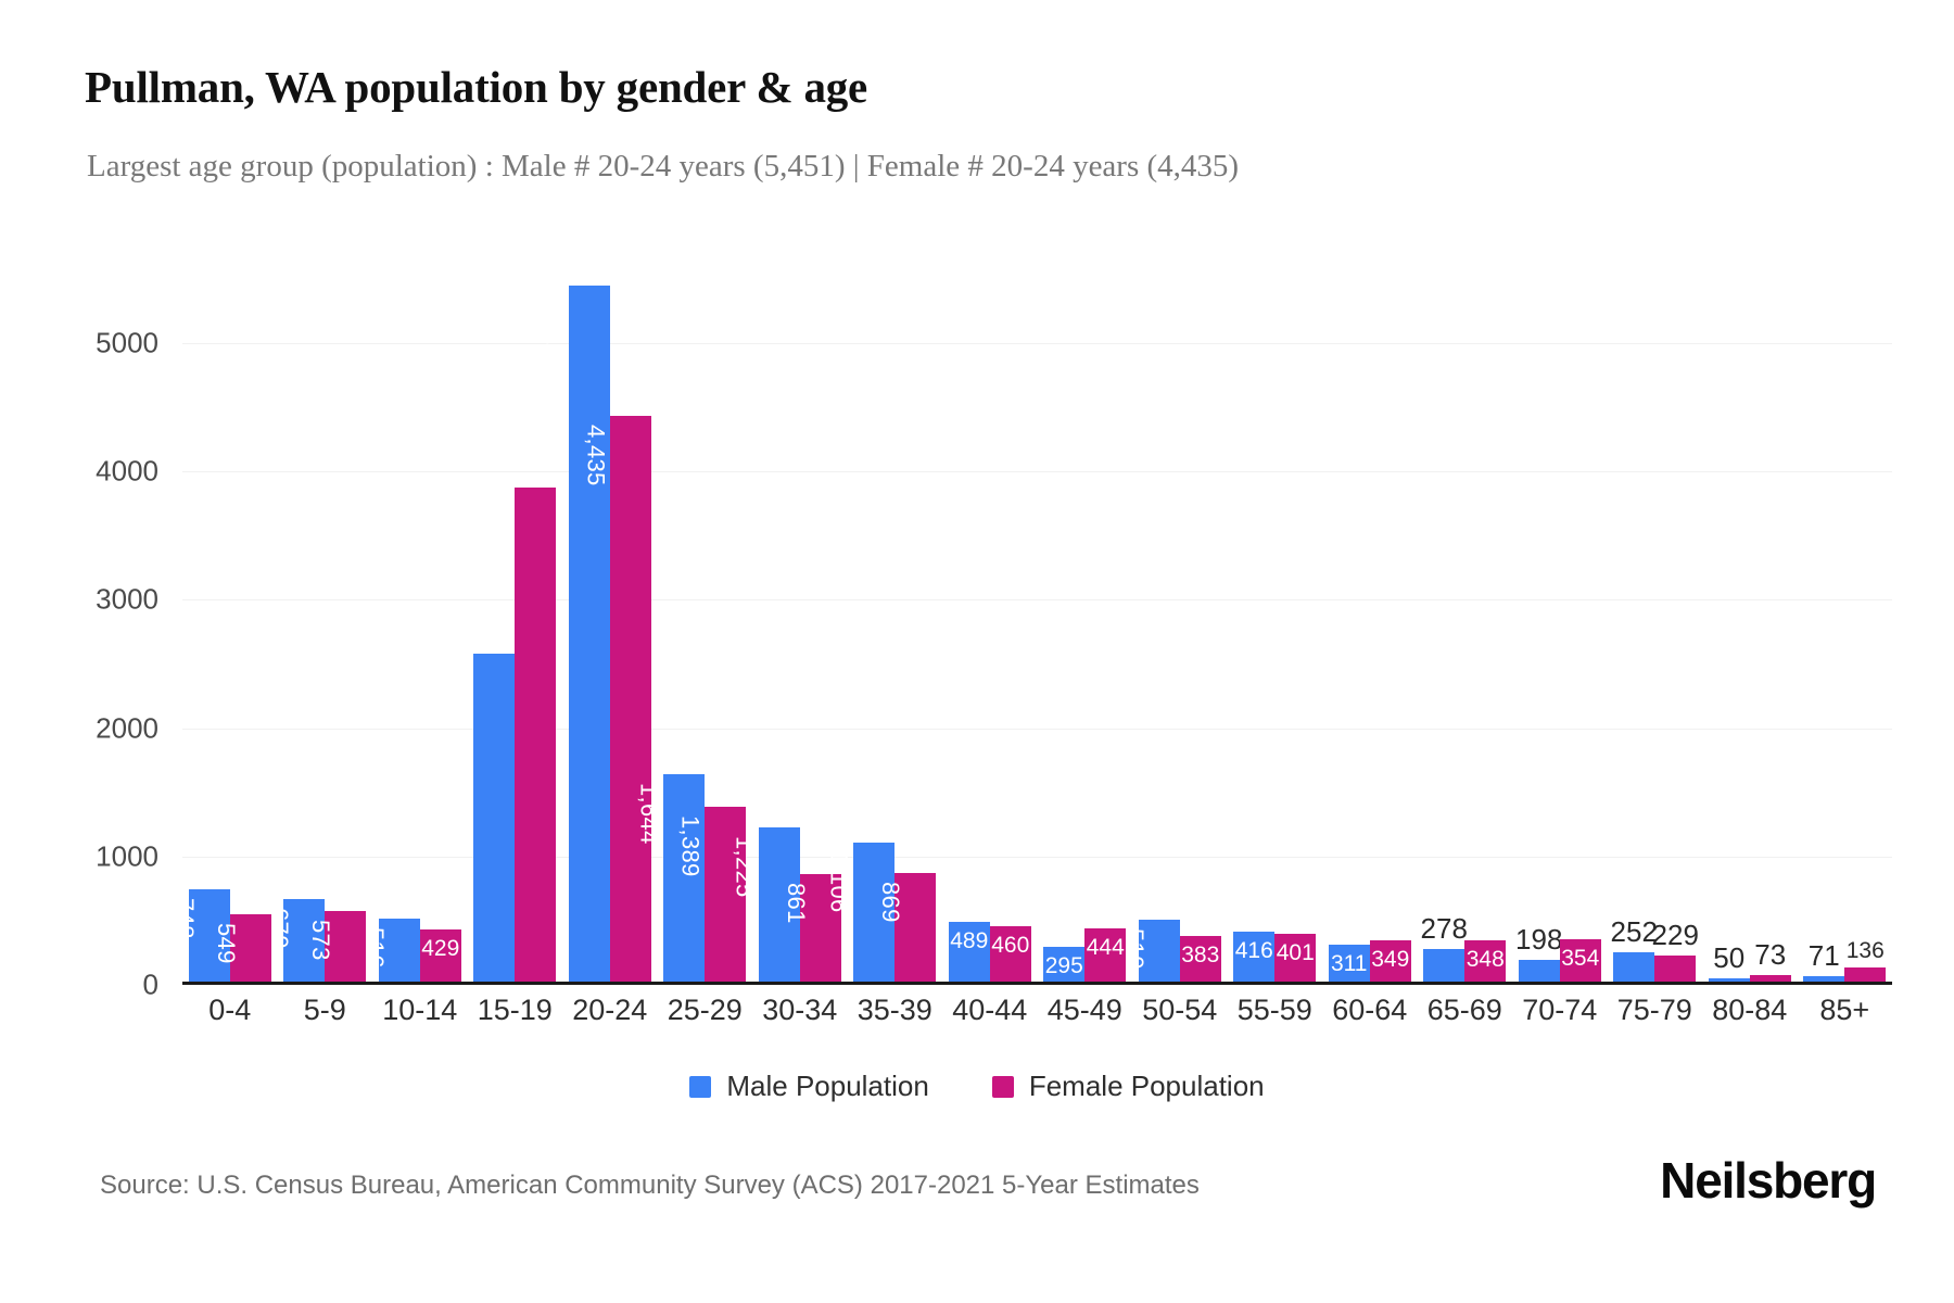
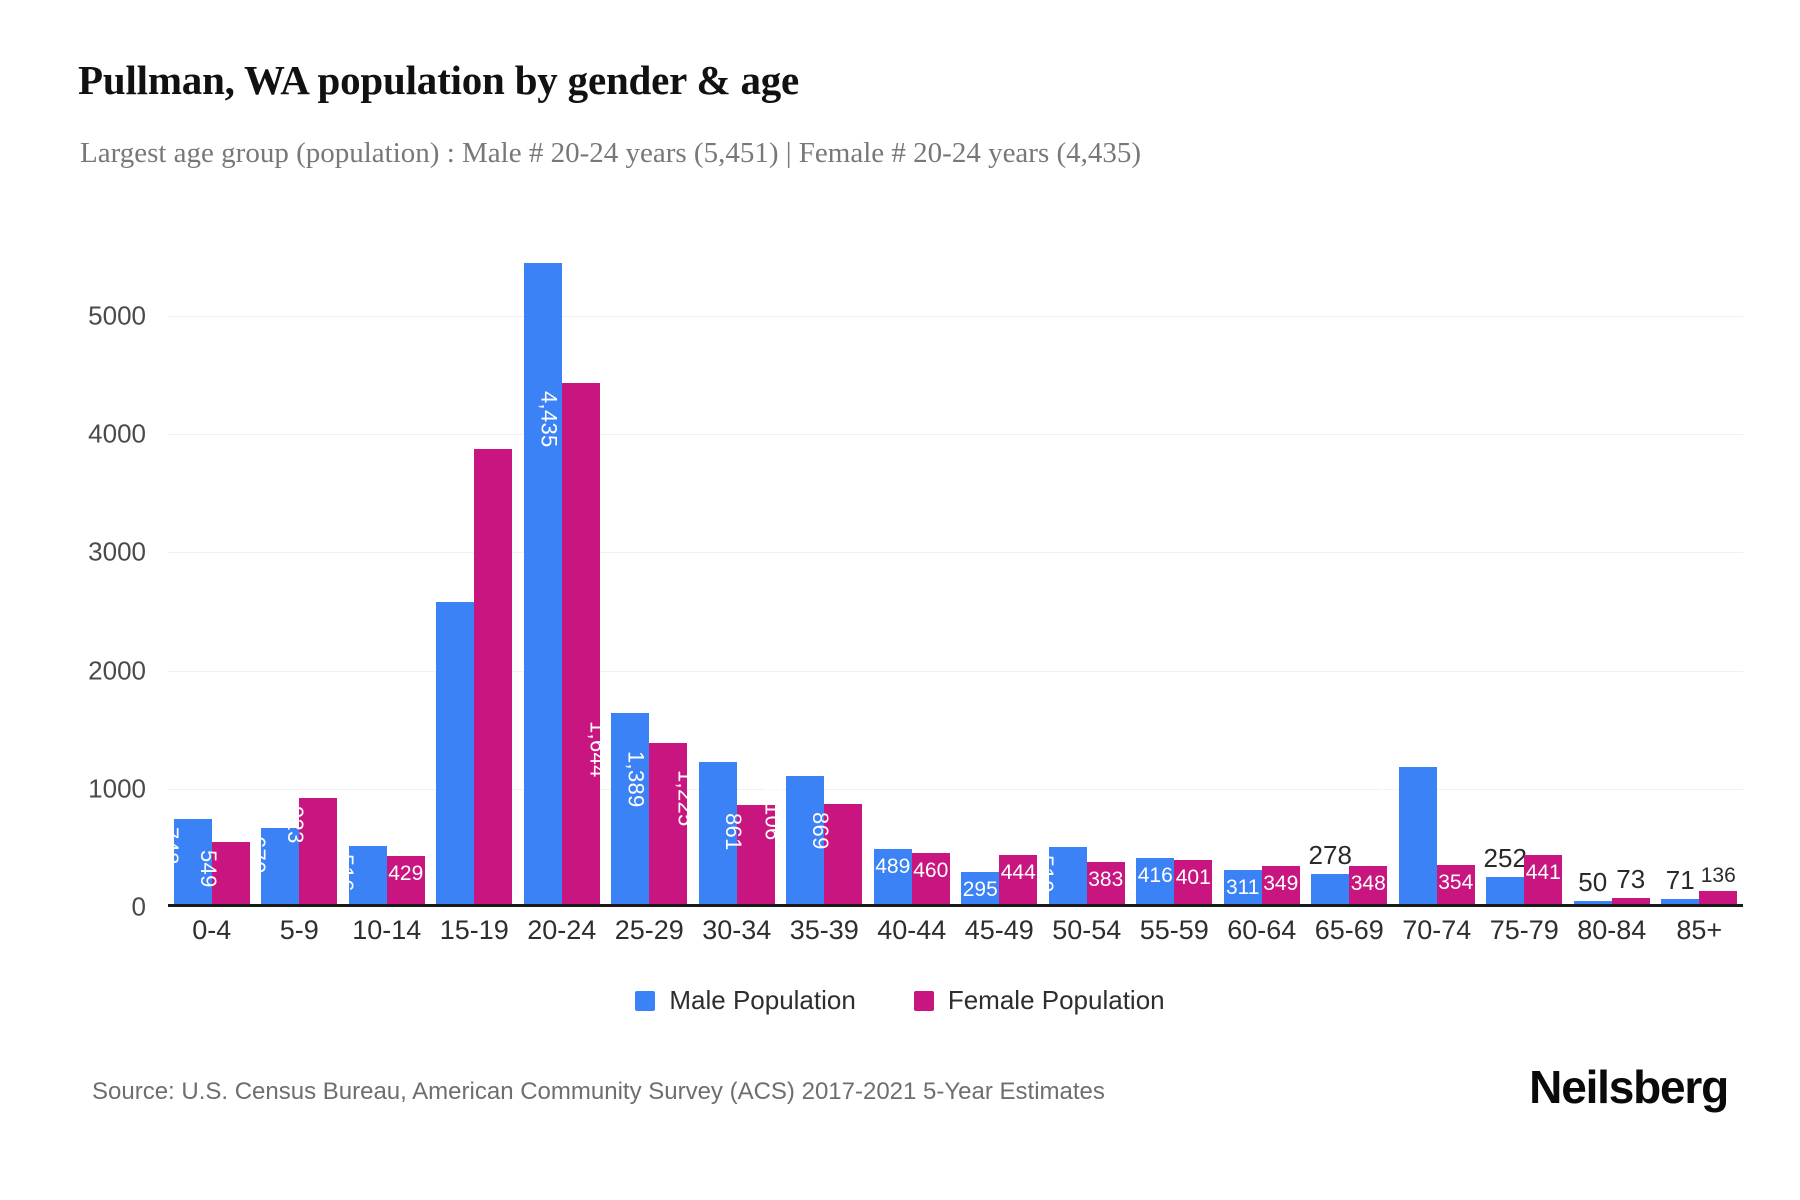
Female Population/5-9: 573 -> 923
Male Population/70-74: 198 -> 1183
Female Population/75-79: 229 -> 441
